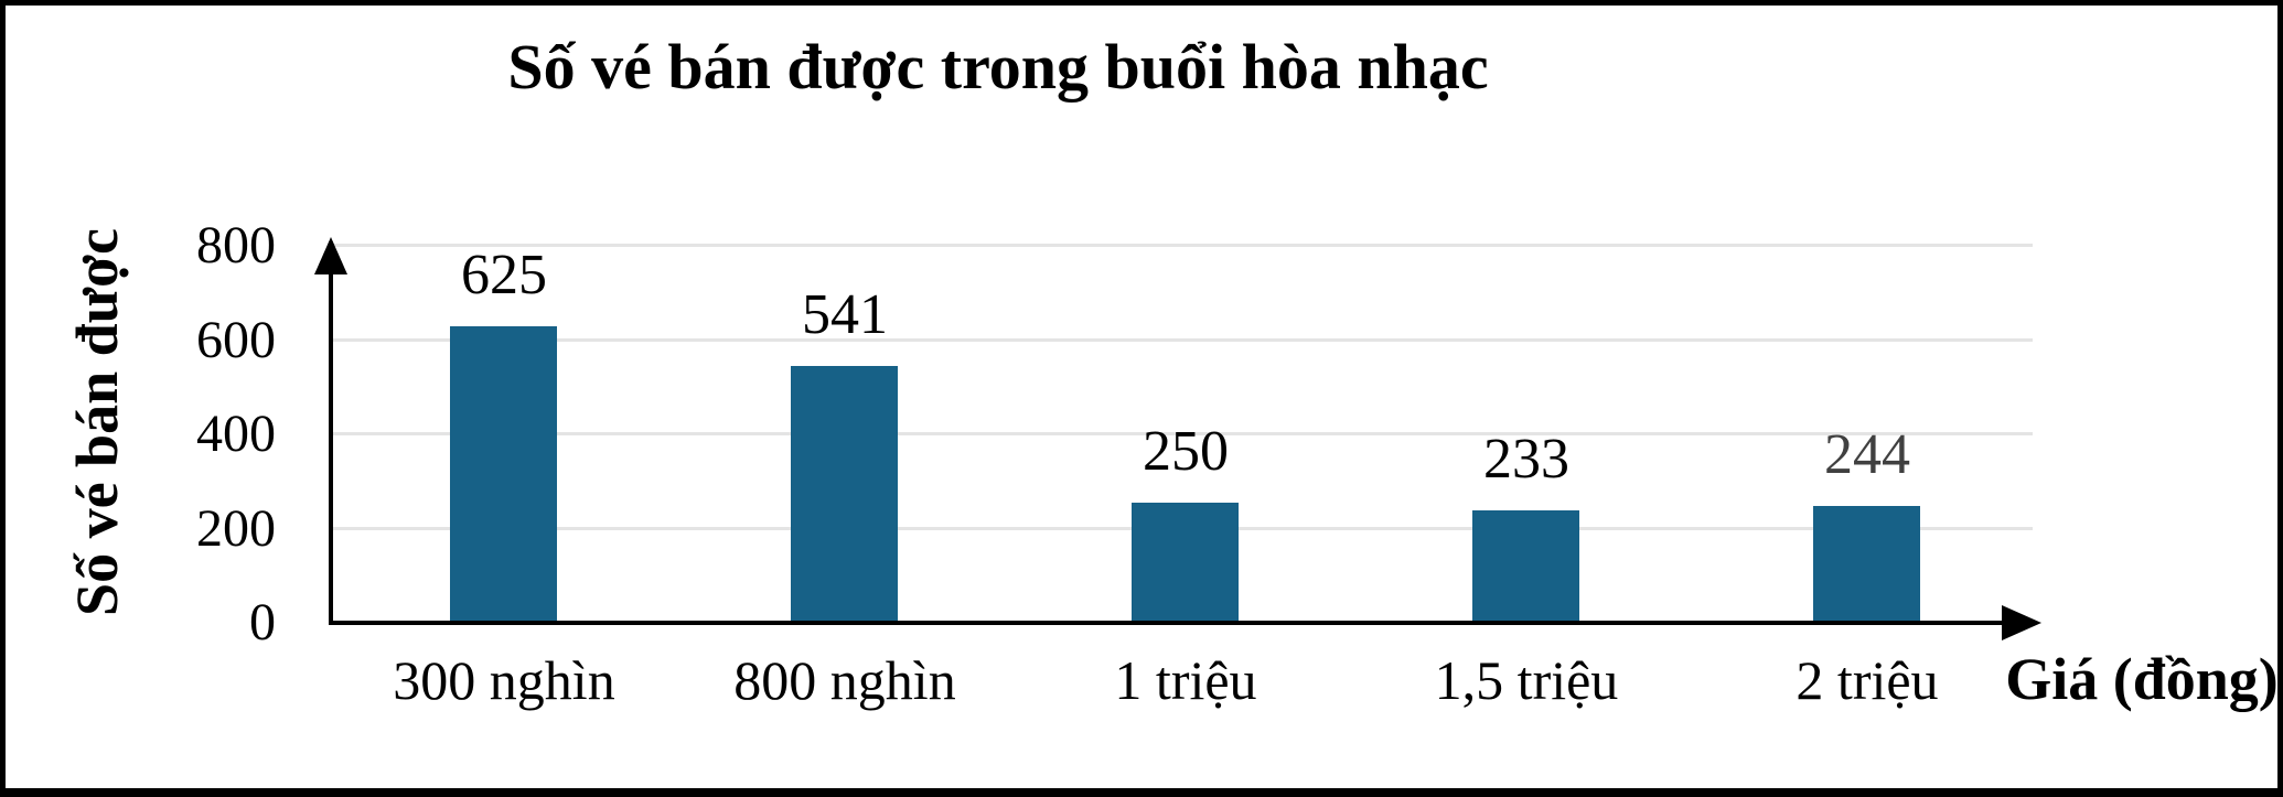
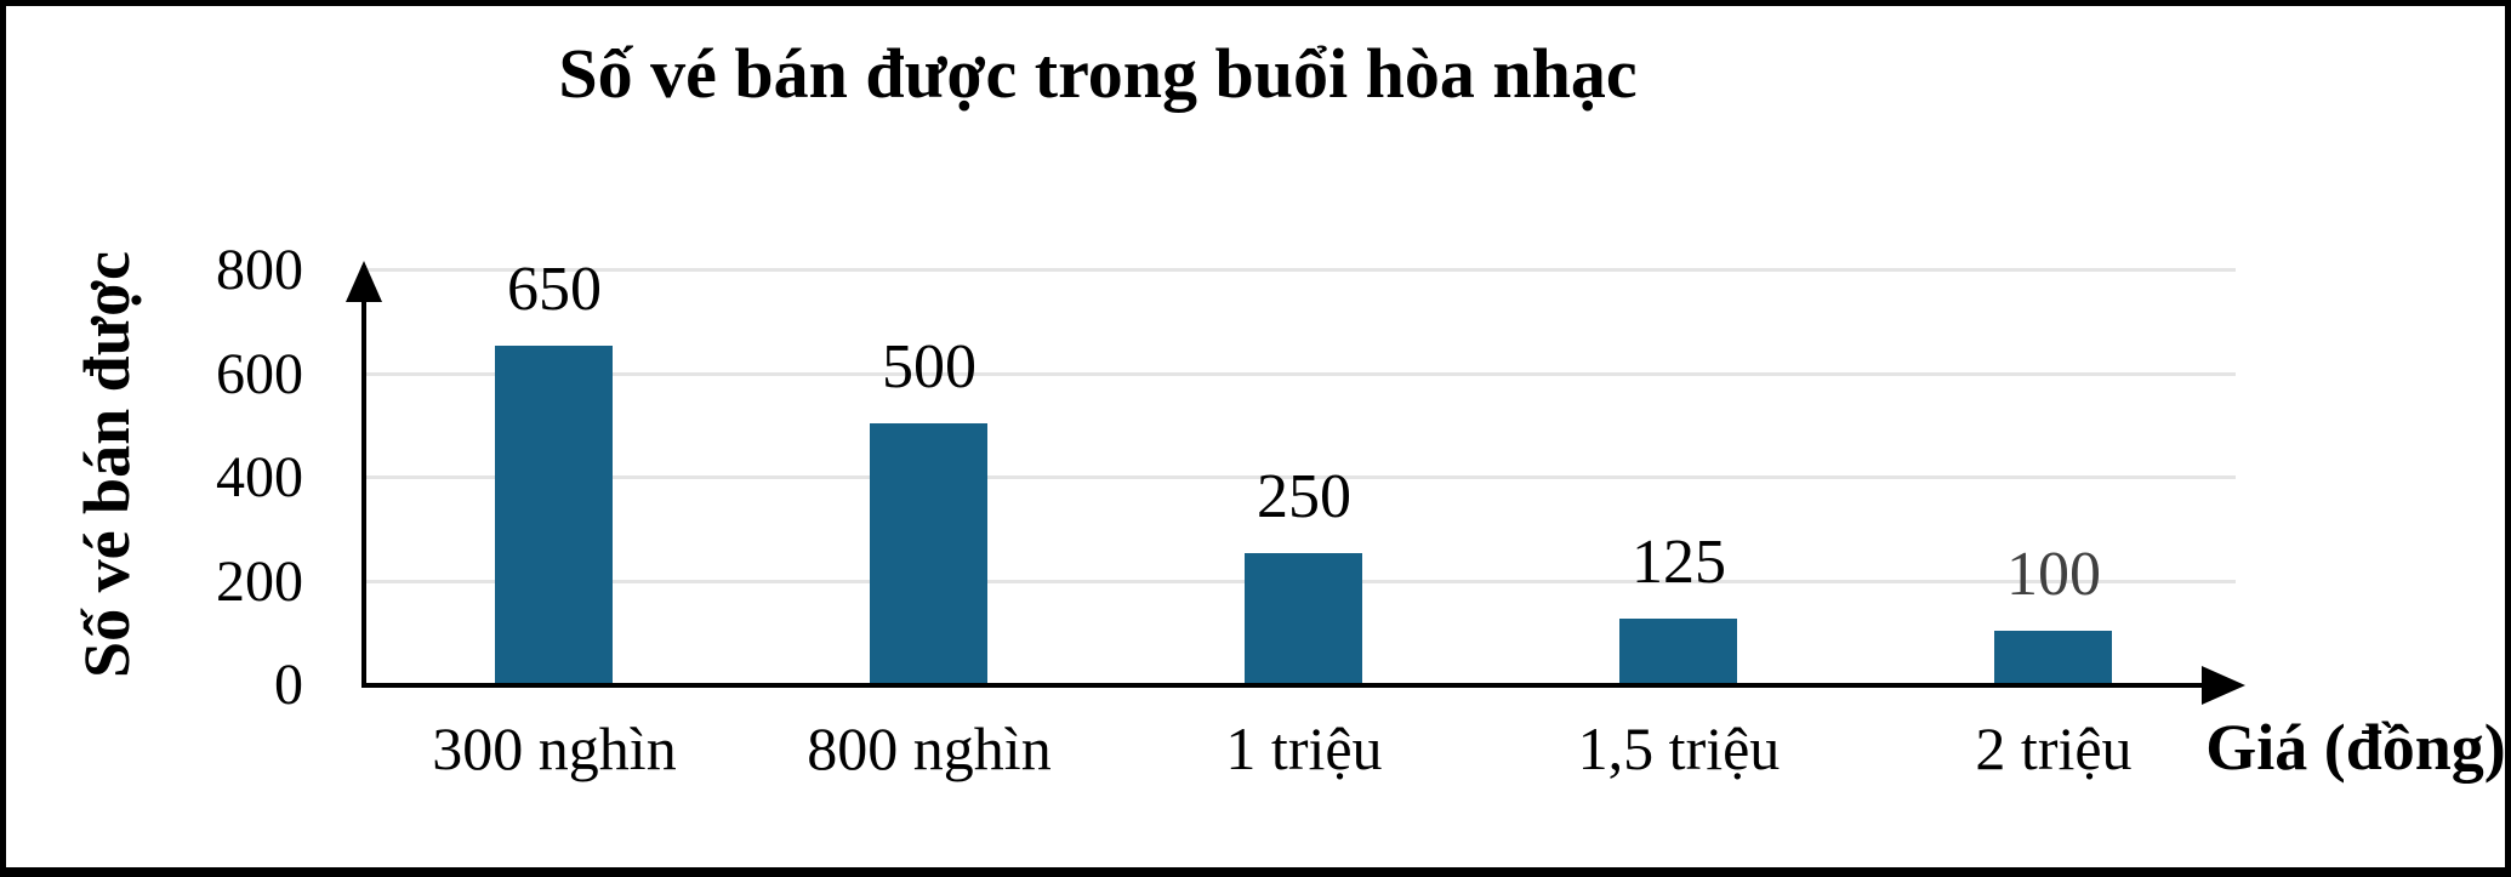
300 nghìn: 625 -> 650
800 nghìn: 541 -> 500
1,5 triệu: 233 -> 125
2 triệu: 244 -> 100
